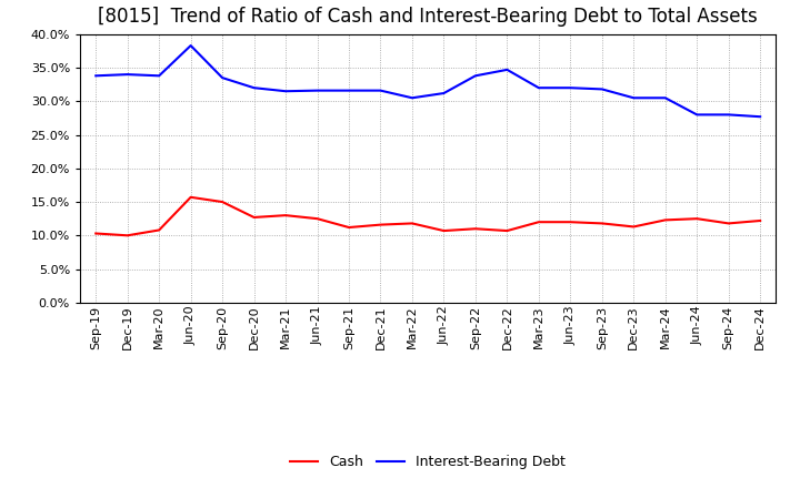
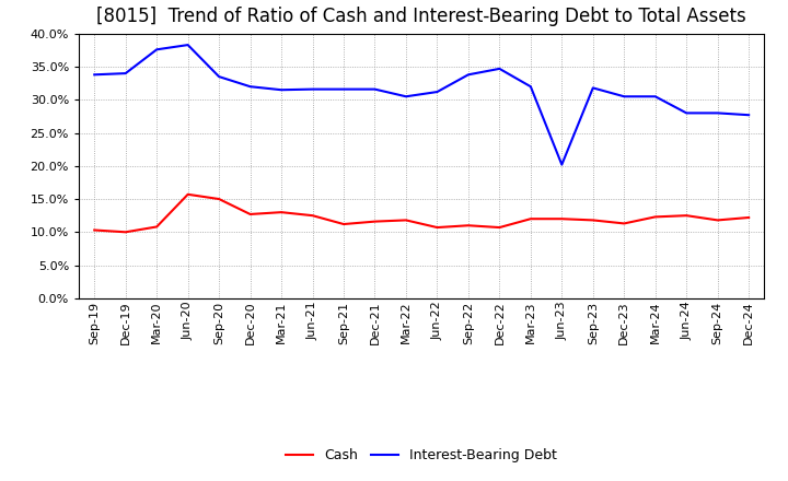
Interest-Bearing Debt/Mar-20: 33.8% -> 37.6%
Interest-Bearing Debt/Jun-23: 32.0% -> 20.2%
